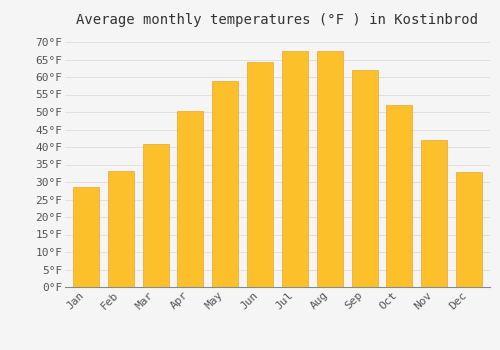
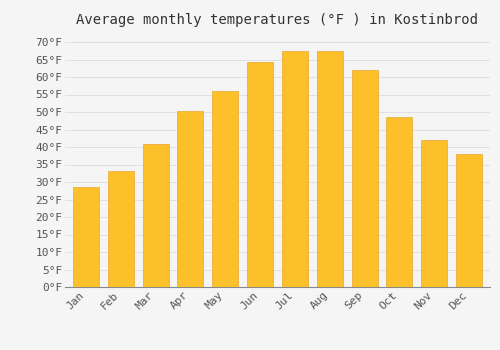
May: 59.0°F -> 56.0°F
Oct: 52.0°F -> 48.5°F
Dec: 33.0°F -> 38.0°F
